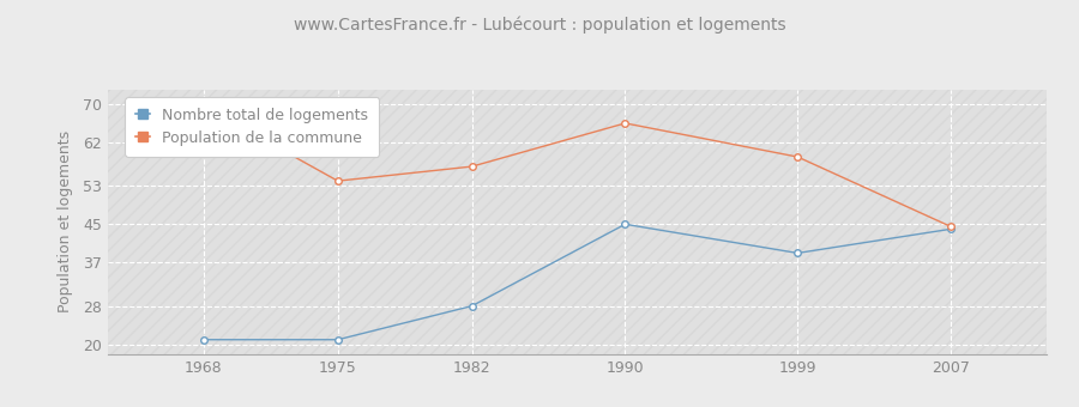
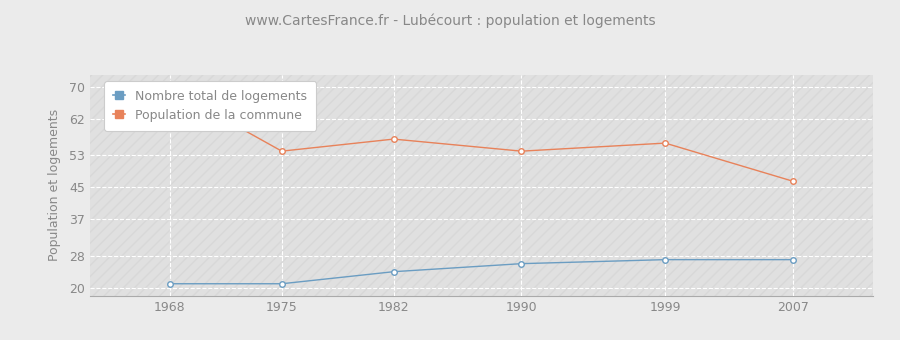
Nombre total de logements/1982: 28 -> 24
Nombre total de logements/1990: 45 -> 26
Population de la commune/1990: 66.0 -> 54.0
Nombre total de logements/1999: 39 -> 27
Population de la commune/1999: 59.0 -> 56.0
Nombre total de logements/2007: 44 -> 27
Population de la commune/2007: 44.5 -> 46.5
